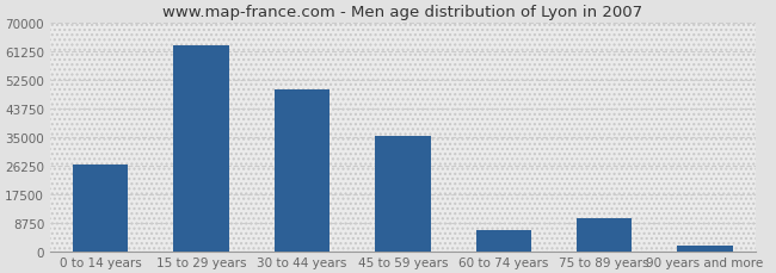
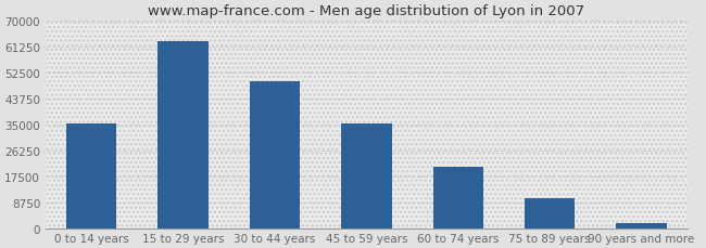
0 to 14 years: 26500 -> 35300
60 to 74 years: 6500 -> 20500
